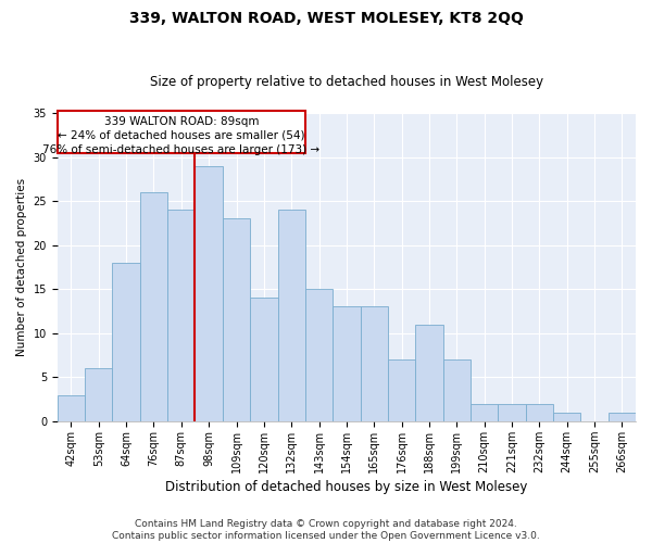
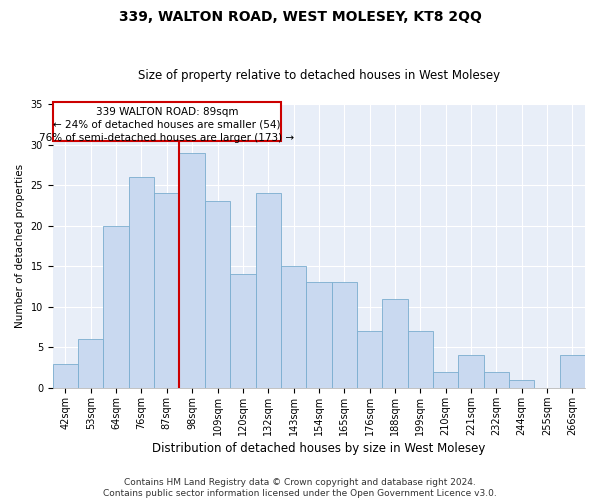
64sqm: 18 -> 20
221sqm: 2 -> 4
266sqm: 1 -> 4
